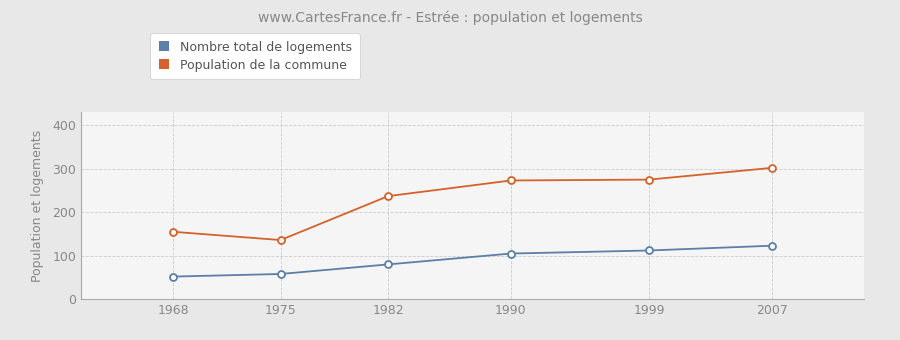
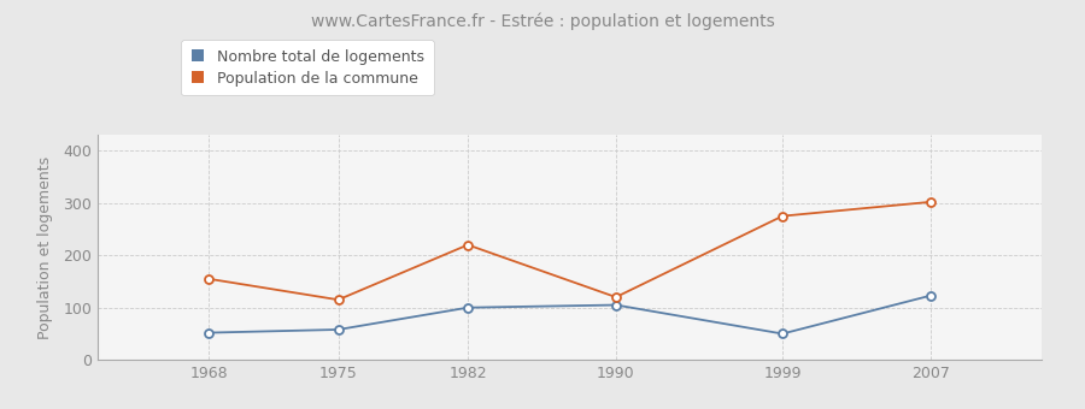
Population de la commune/1975: 136 -> 115
Nombre total de logements/1982: 80 -> 100
Population de la commune/1982: 237 -> 220
Population de la commune/1990: 273 -> 120
Nombre total de logements/1999: 112 -> 50
